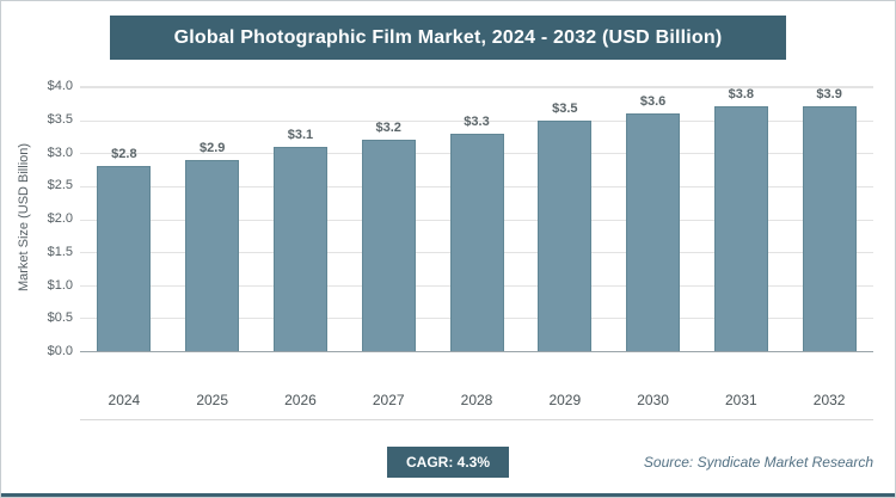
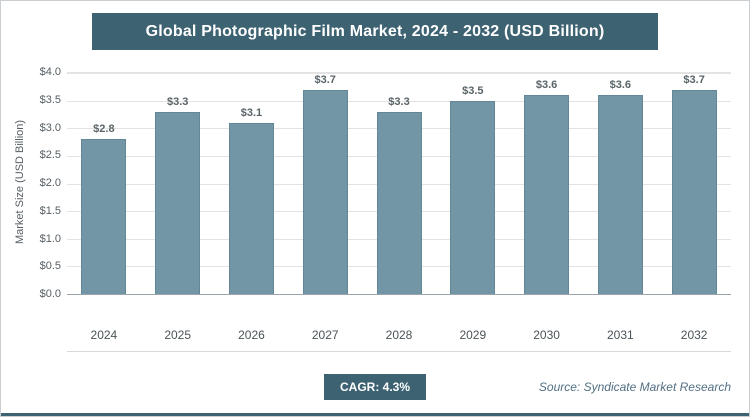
2025: $2.9 -> $3.3
2027: $3.2 -> $3.7
2031: $3.8 -> $3.6
2032: $3.9 -> $3.7
